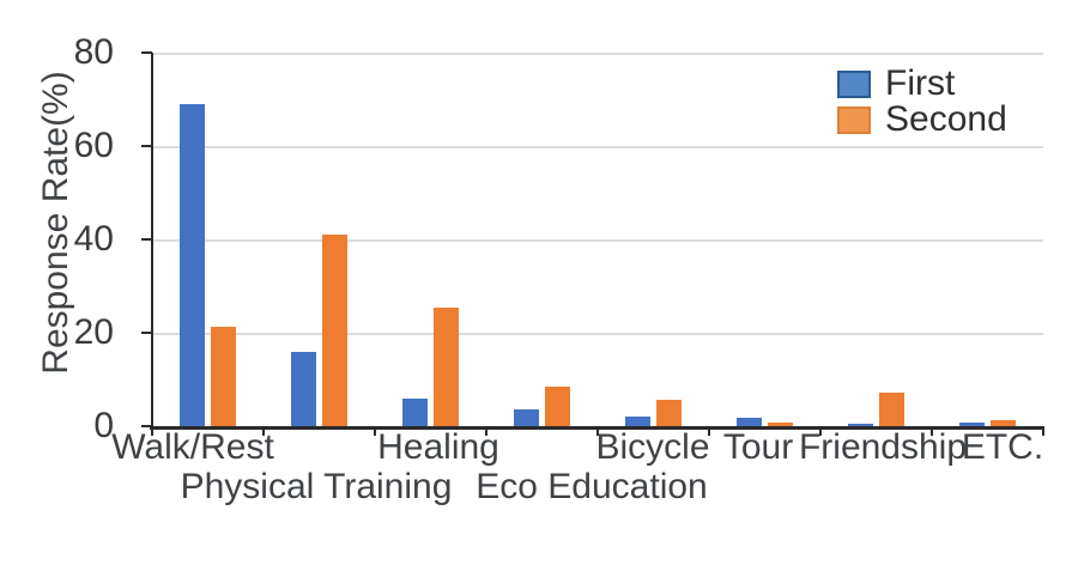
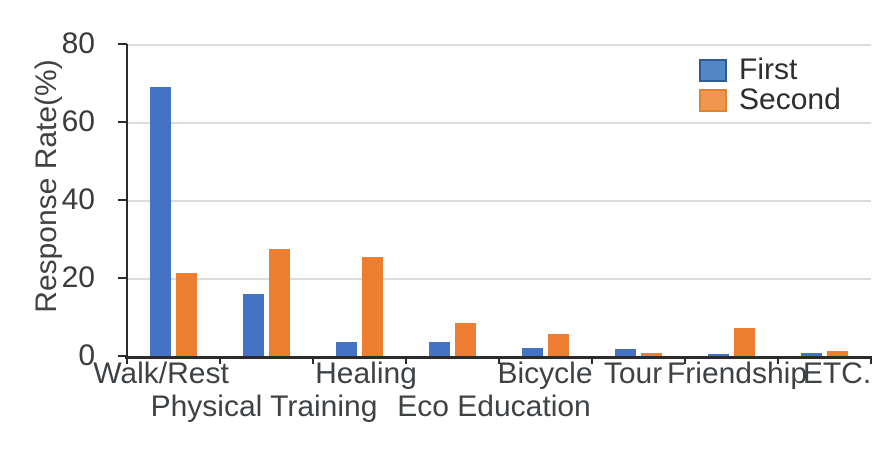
Second/Physical Training: 41 -> 27
First/Healing: 6 -> 4
